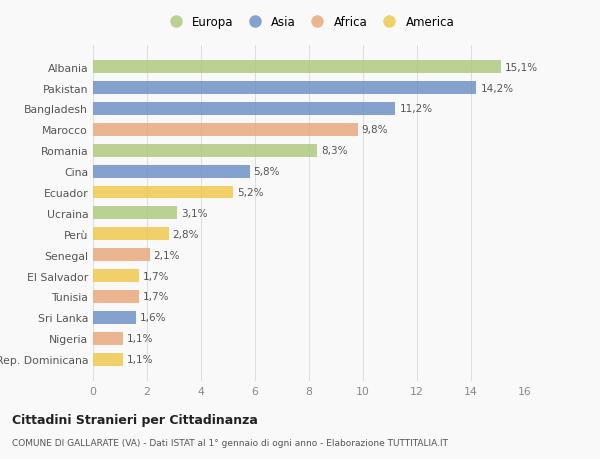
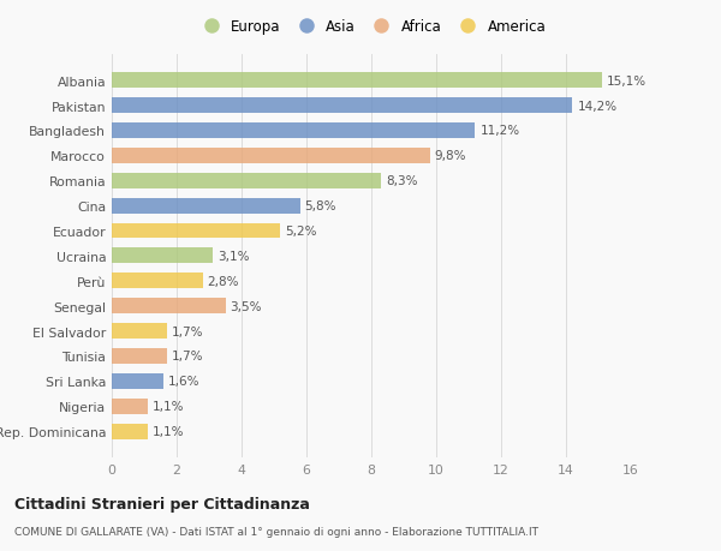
Senegal: 2,1% -> 3,5%
